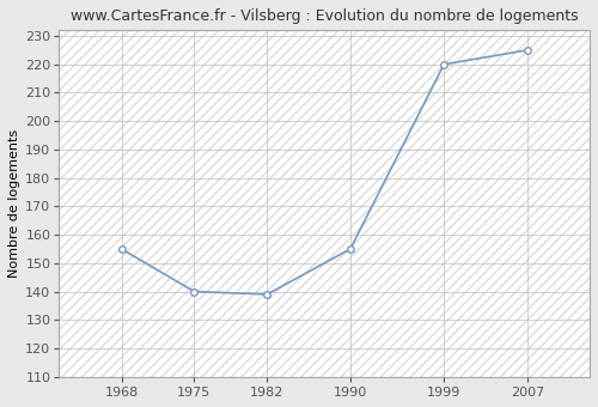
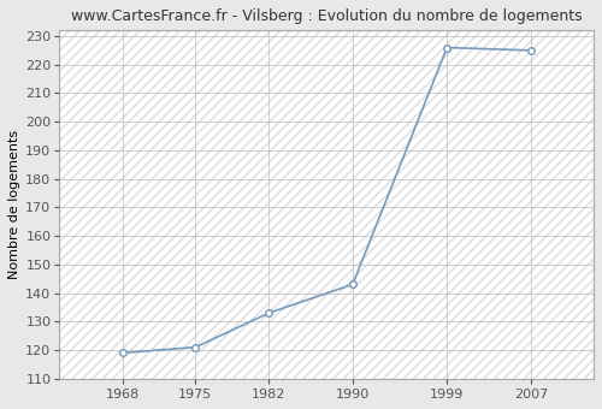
1968: 155 -> 119
1975: 140 -> 121
1982: 139 -> 133
1990: 155 -> 143
1999: 220 -> 226
